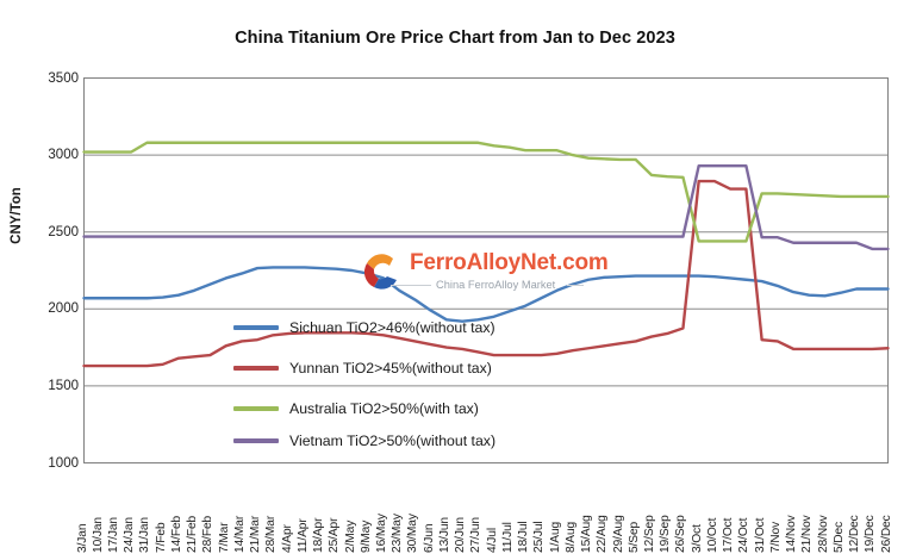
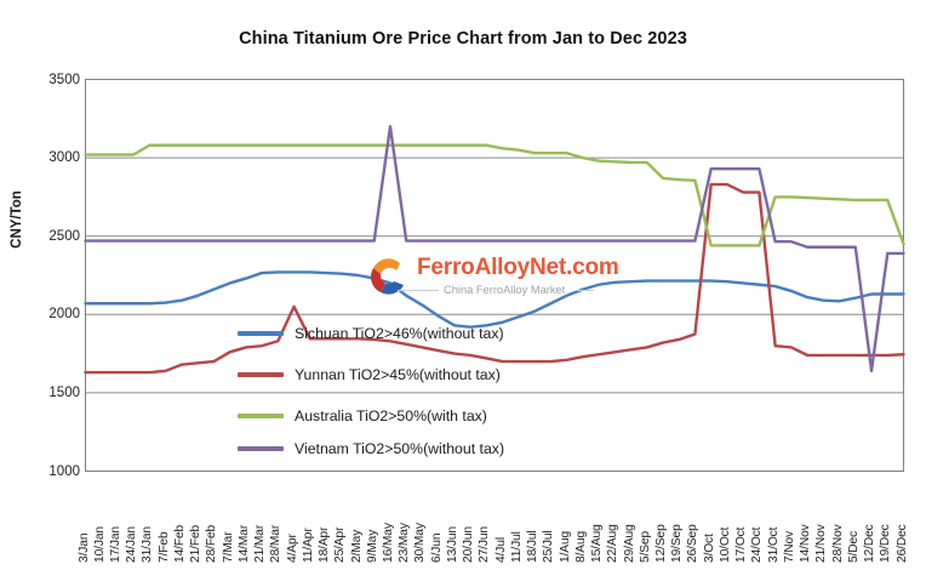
Yunnan TiO2>45%(without tax)/4/Apr: 1840 -> 2050
Vietnam TiO2>50%(without tax)/16/May: 2470 -> 3200
Vietnam TiO2>50%(without tax)/12/Dec: 2430 -> 1640
Australia TiO2>50%(with tax)/26/Dec: 2730 -> 2450
